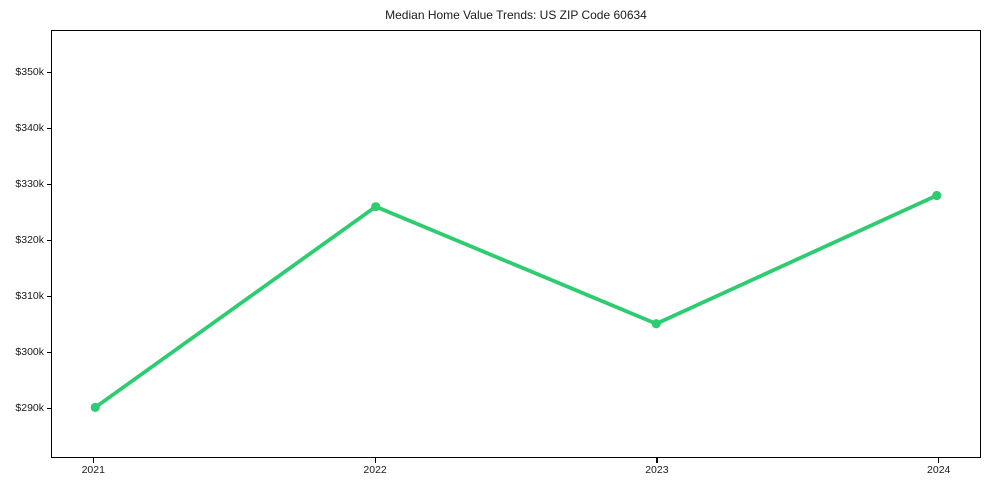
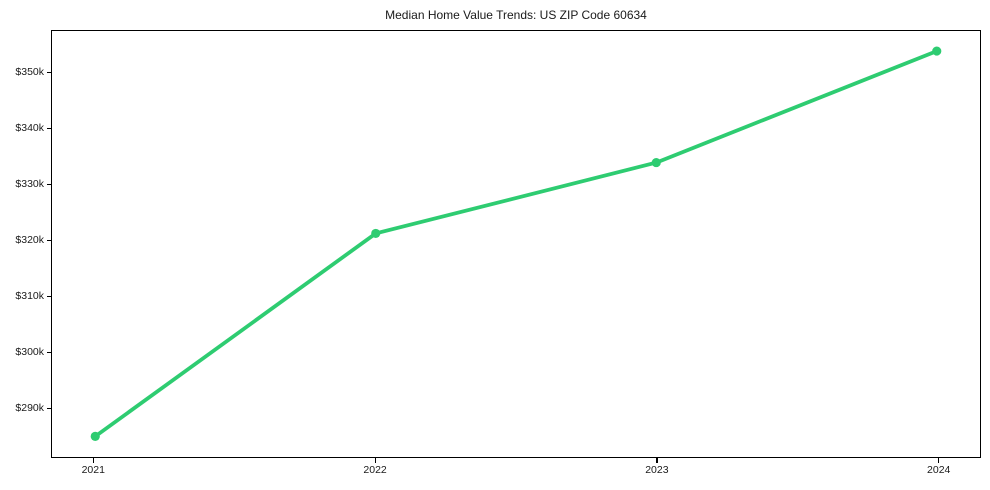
2021: $290k -> $285k
2022: $326k -> $321k
2023: $305k -> $334k
2024: $328k -> $354k
